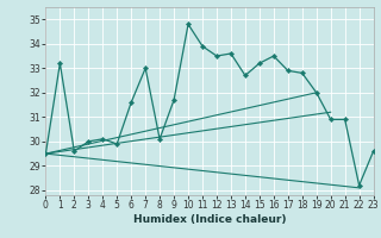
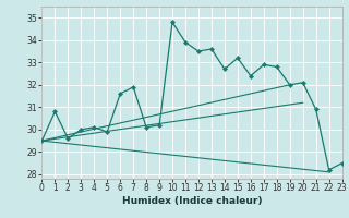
1: 33.2 -> 30.8
7: 33.0 -> 31.9
9: 31.7 -> 30.2
16: 33.5 -> 32.4
20: 30.9 -> 32.1
23: 29.6 -> 28.5
